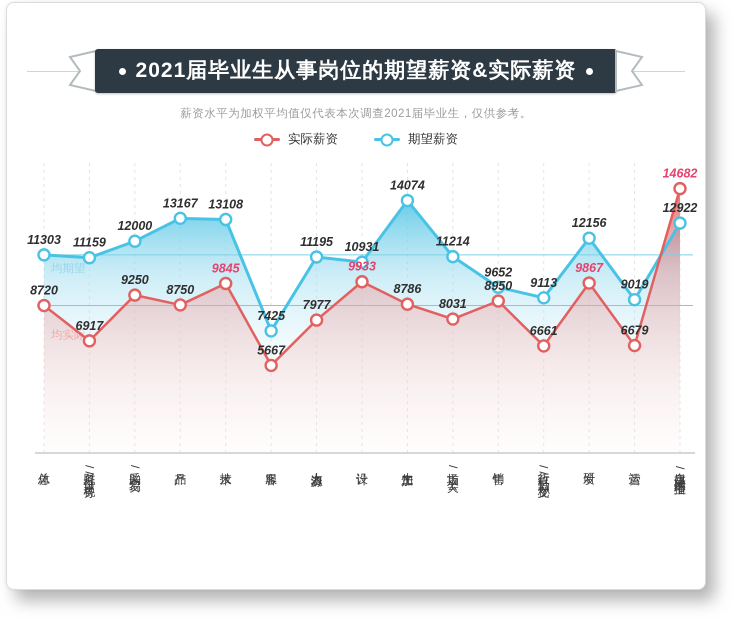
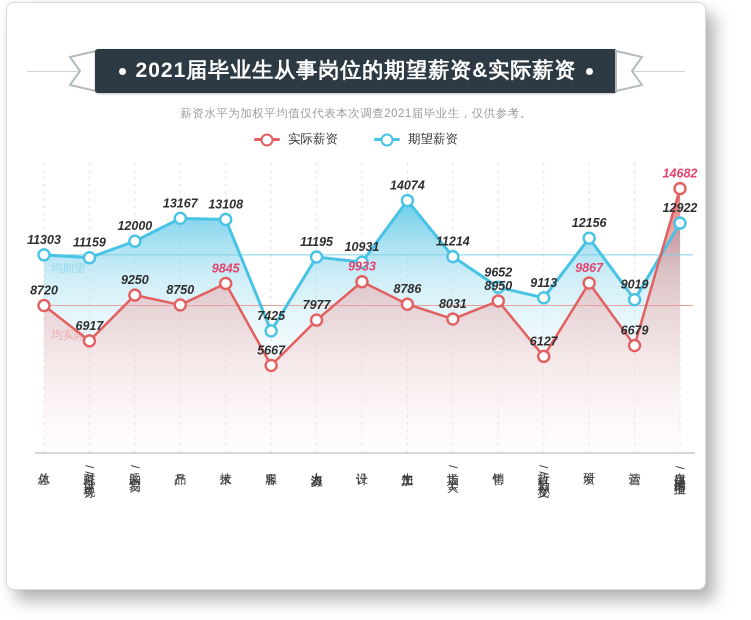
实际薪资/行政/后勤/文秘: 6661 -> 6127
